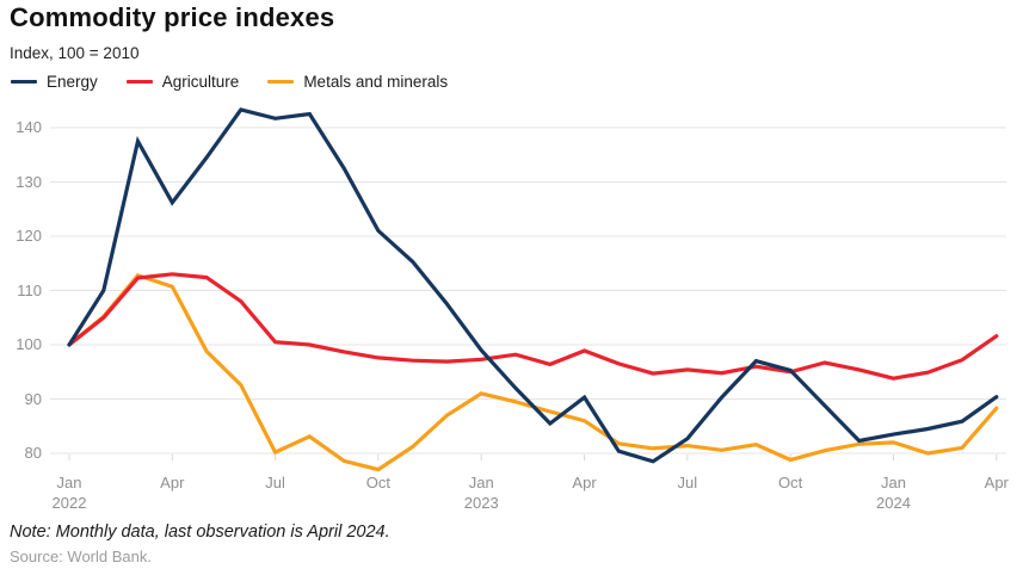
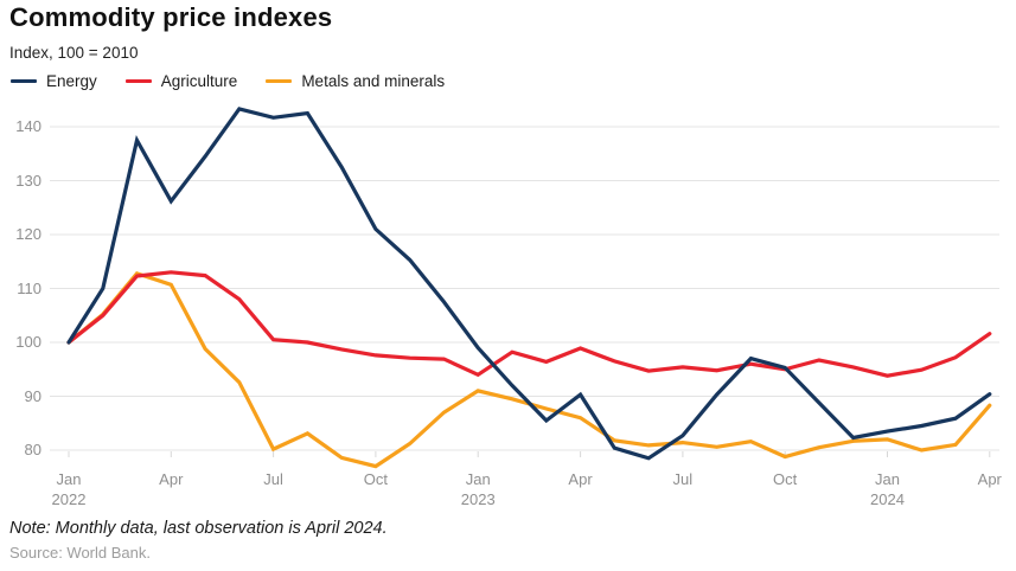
Agriculture/Jan 2023: 97 -> 94
